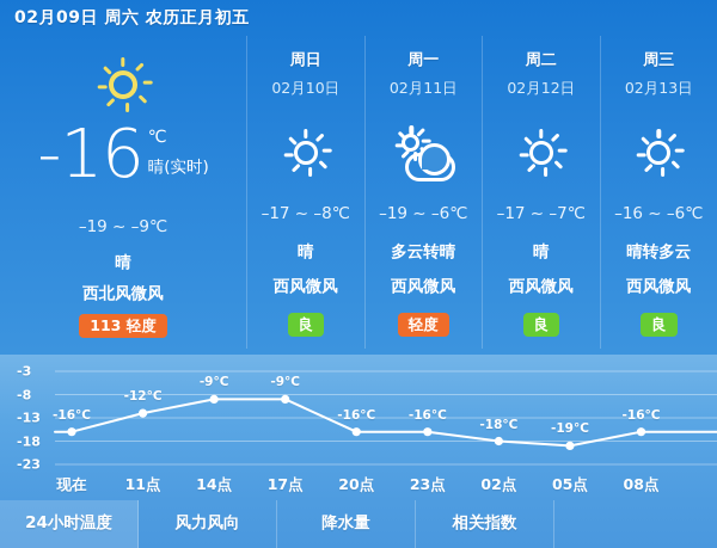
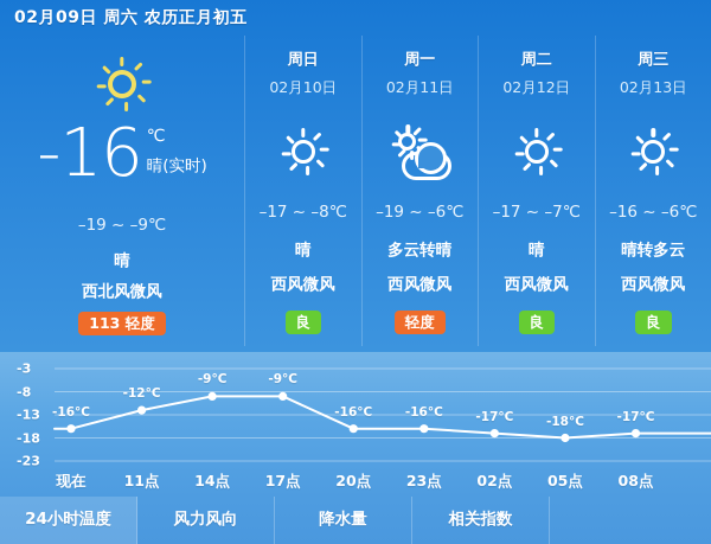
02点: -18°C -> -17°C
05点: -19°C -> -18°C
08点: -16°C -> -17°C
